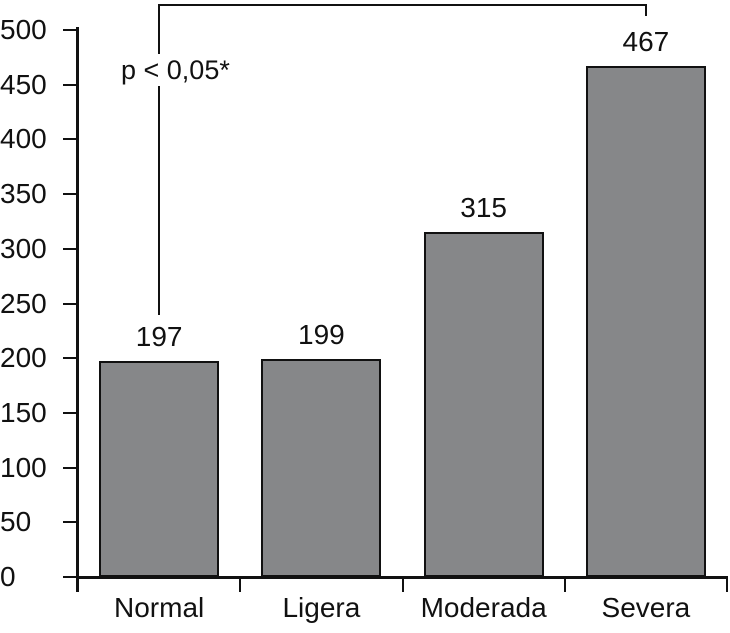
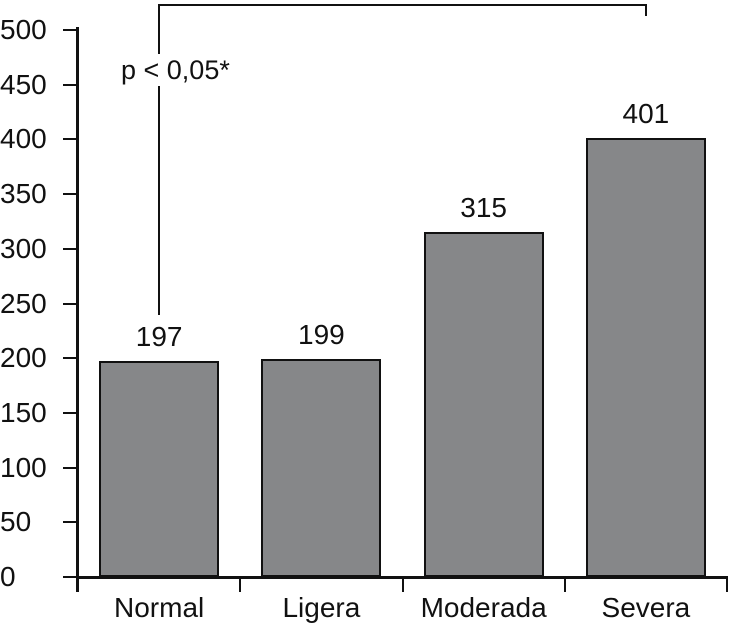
Severa: 467 -> 401
